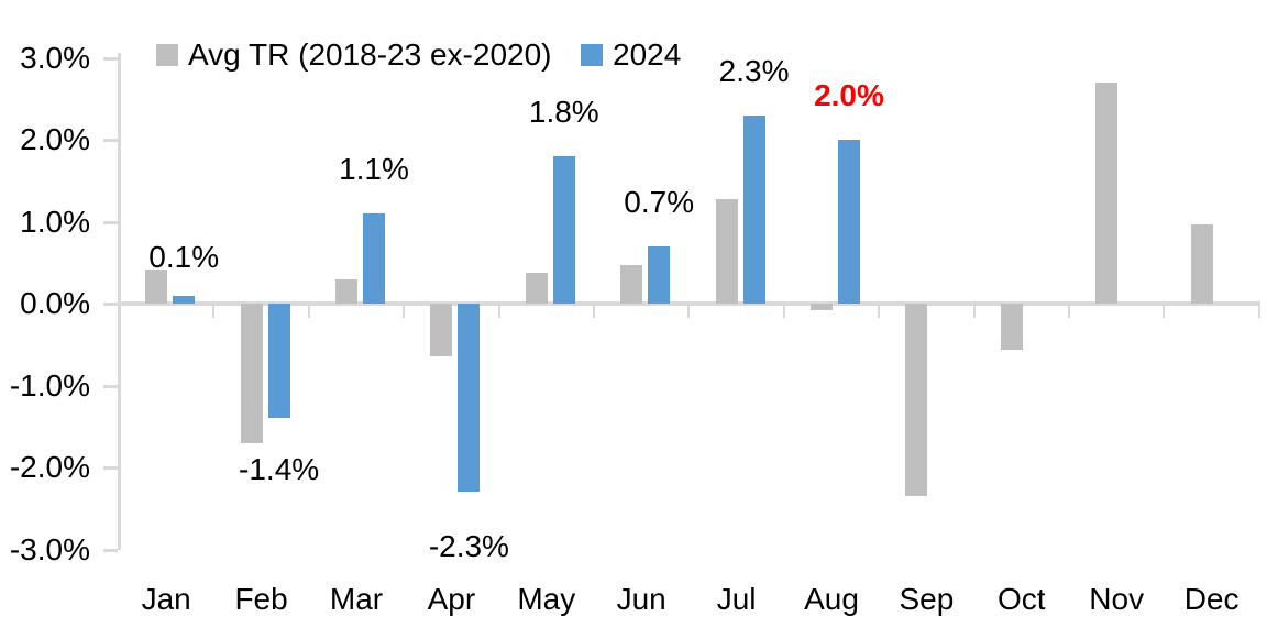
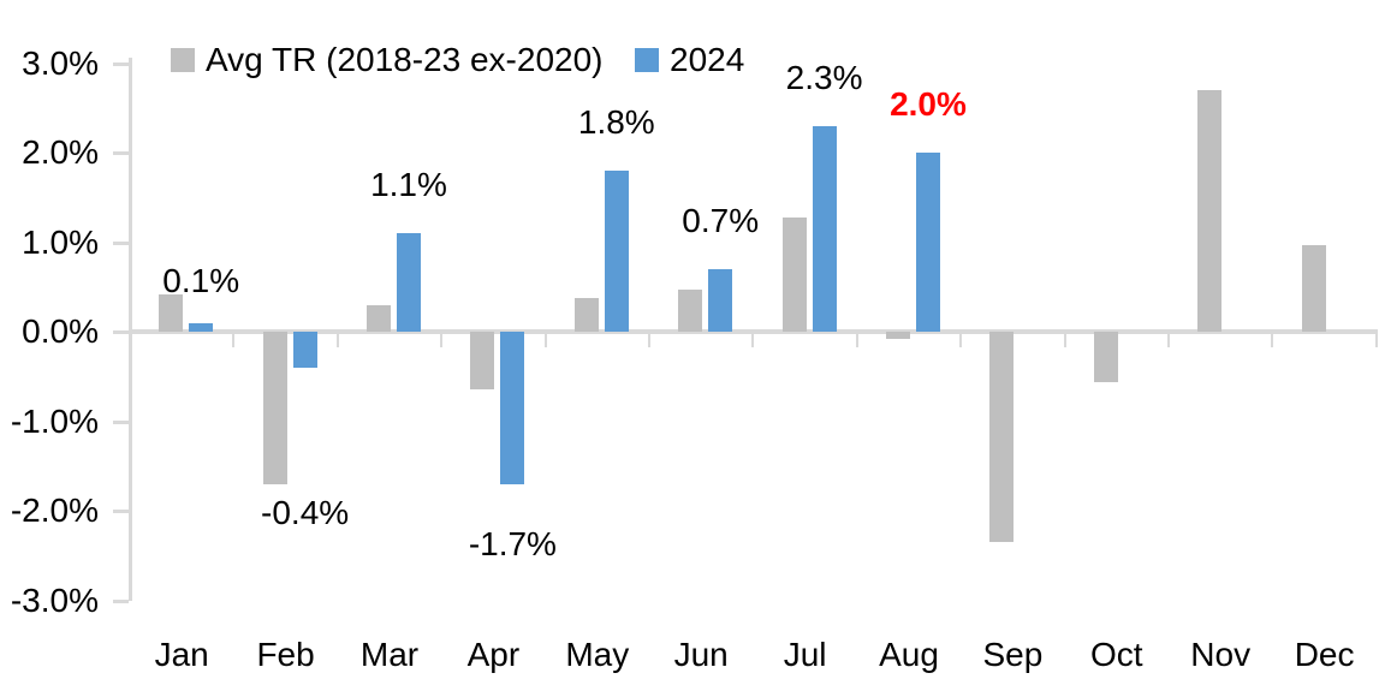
2024/Feb: -1.4% -> -0.4%
2024/Apr: -2.3% -> -1.7%
